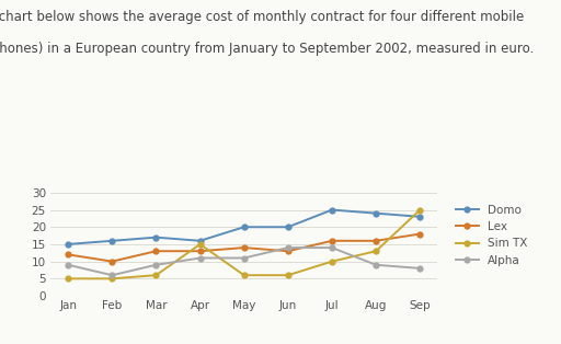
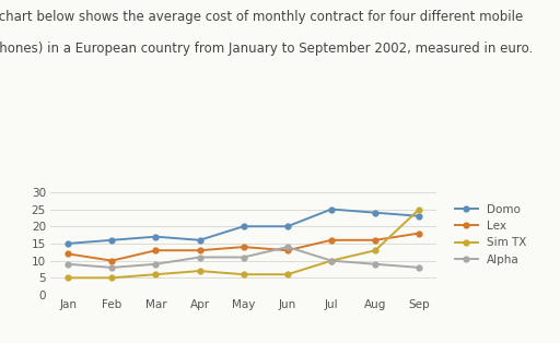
Alpha/Feb: 6 -> 8
Sim TX/Apr: 15 -> 7
Alpha/Jul: 14 -> 10
